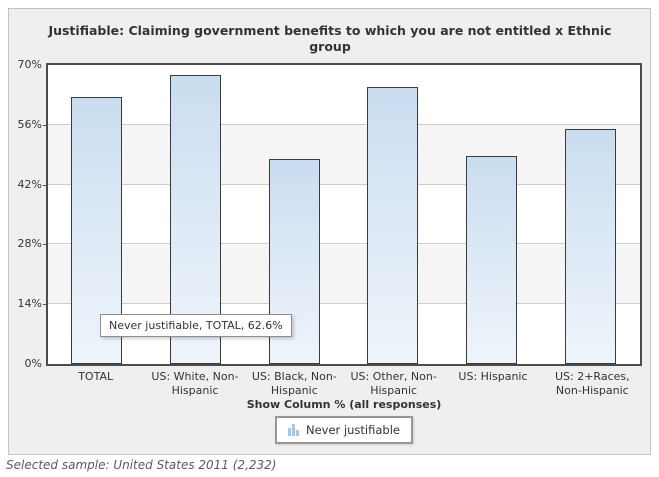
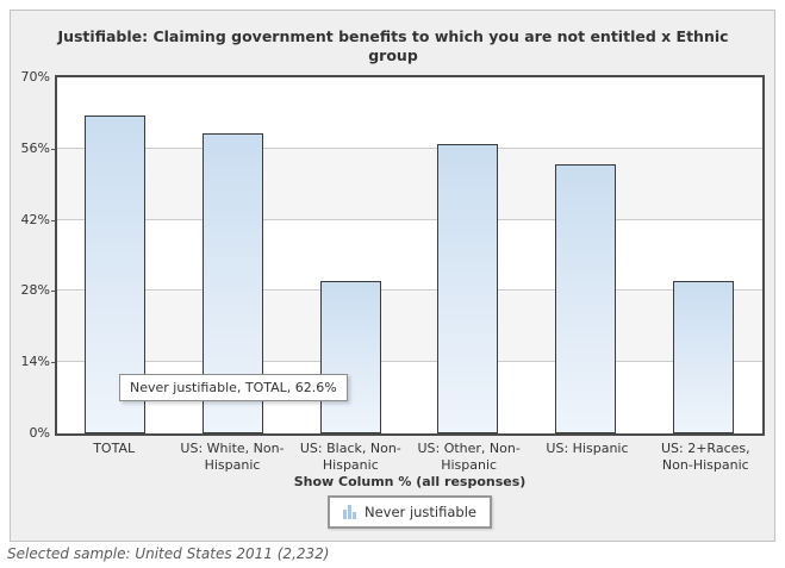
US: White, Non-Hispanic: 68% -> 59%
US: Black, Non-Hispanic: 48% -> 30%
US: Other, Non-Hispanic: 65% -> 57%
US: Hispanic: 49% -> 53%
US: 2+Races, Non-Hispanic: 55% -> 30%
